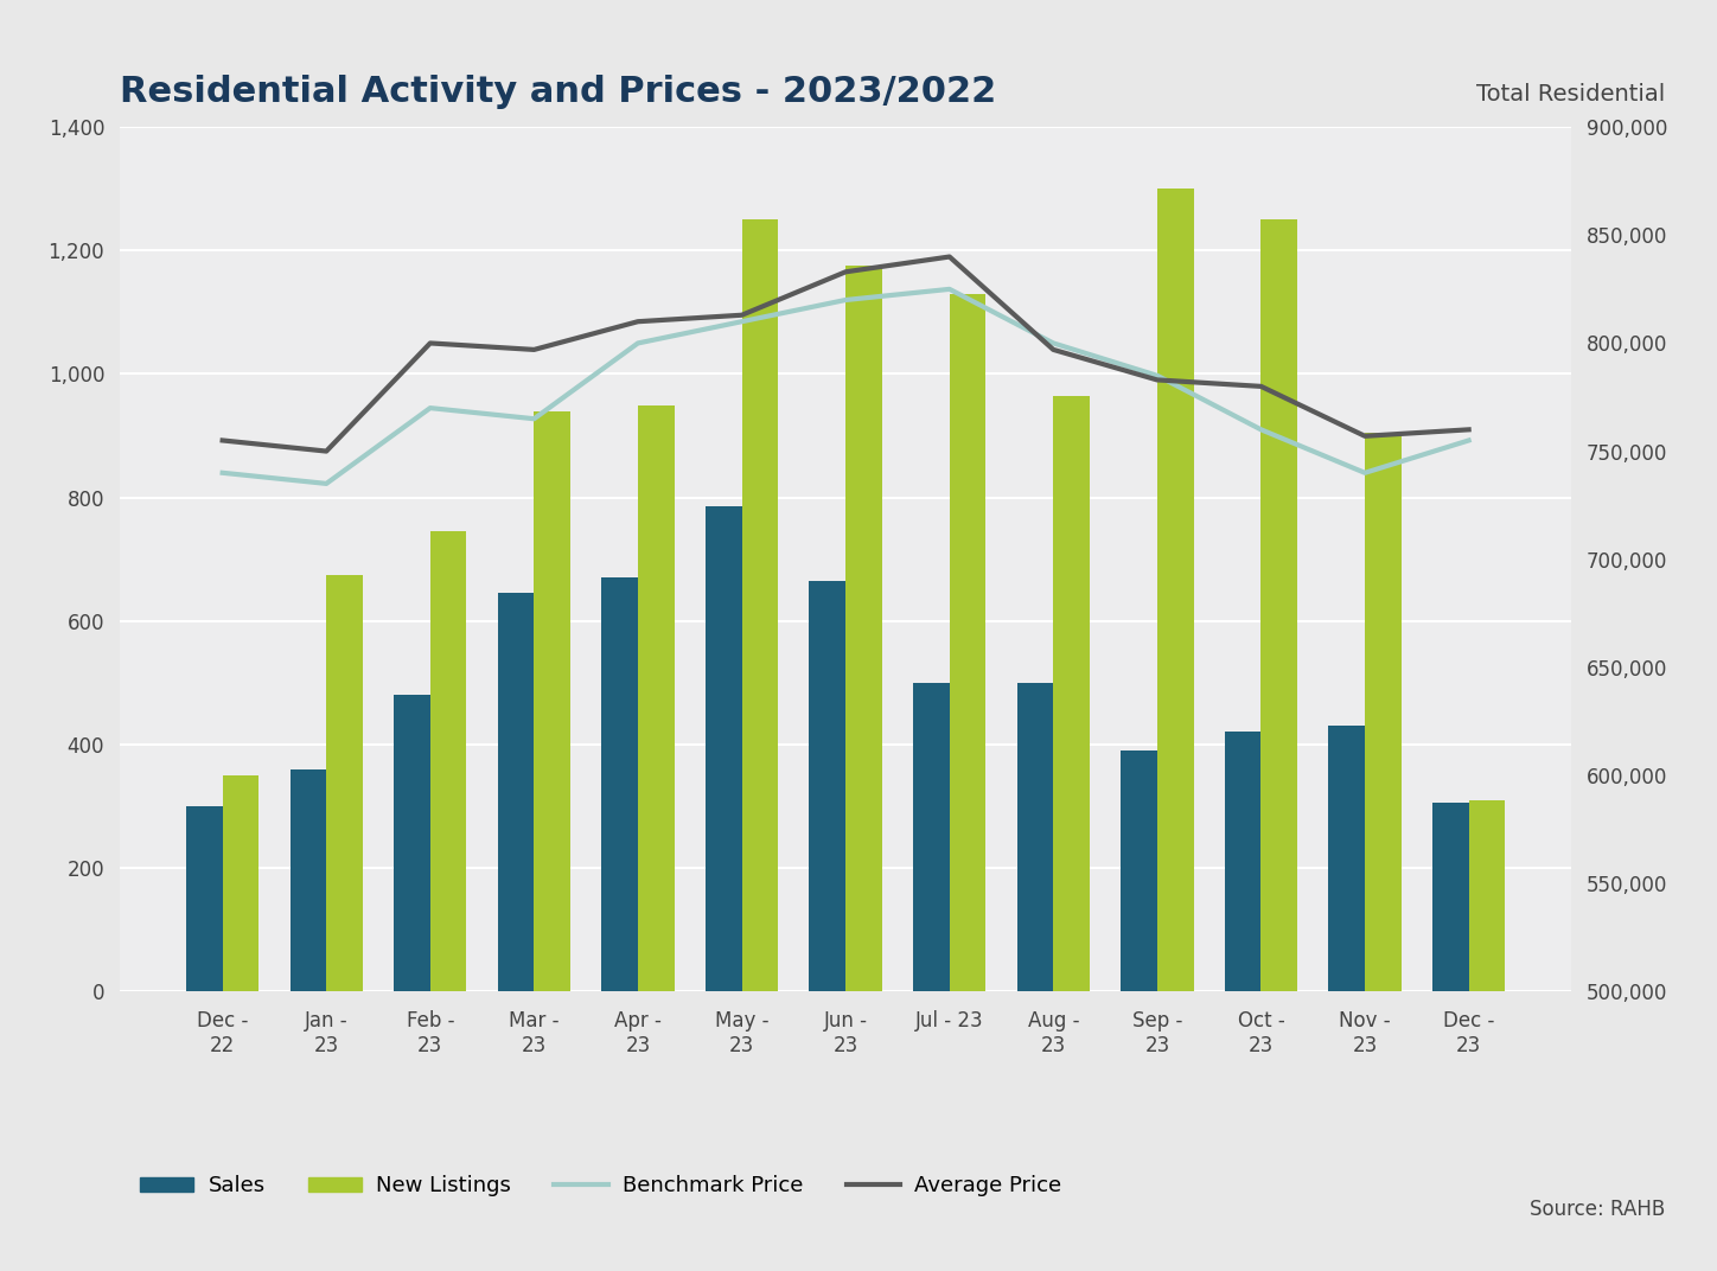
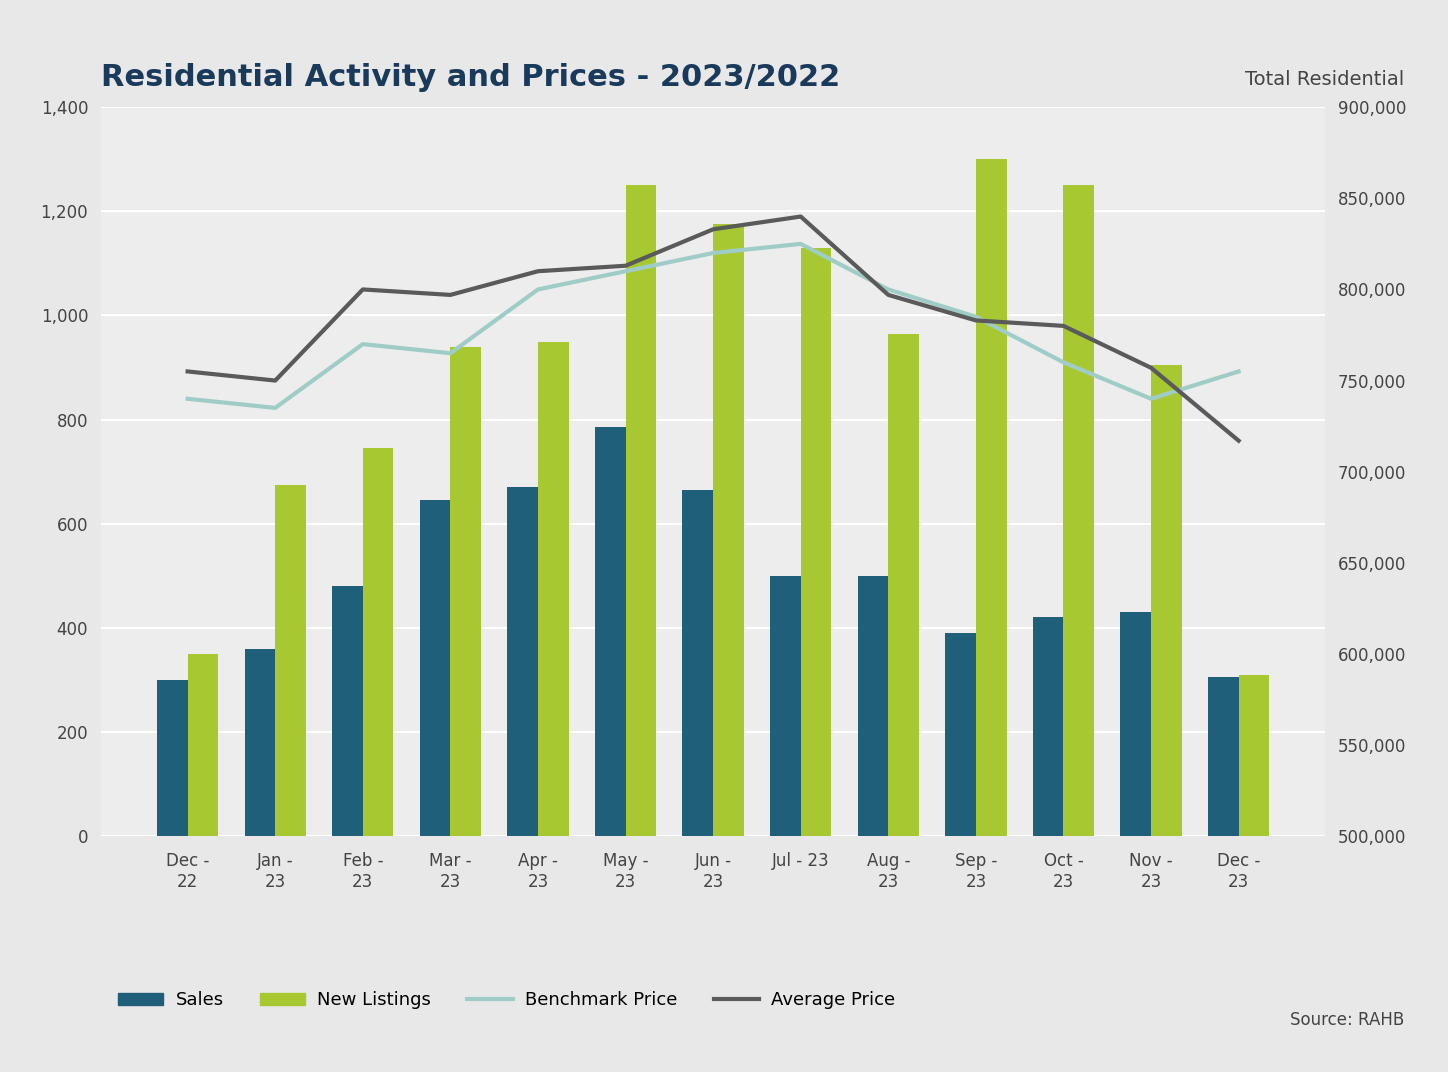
Average Price/Dec - 23: 760,000 -> 717,000
